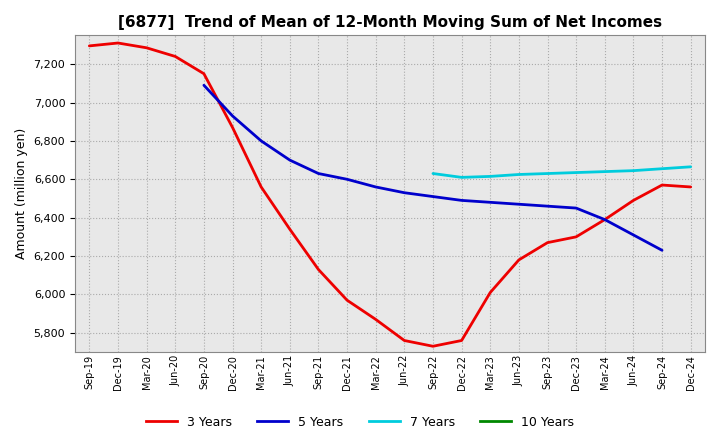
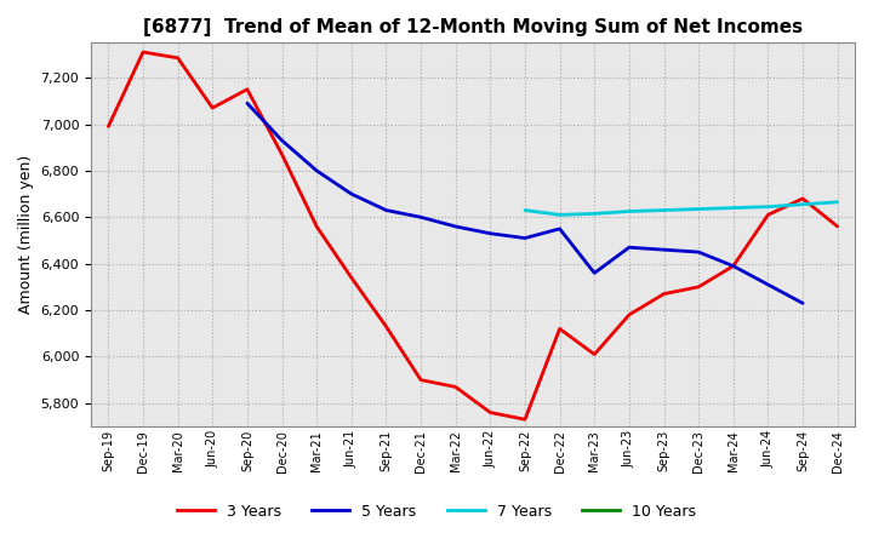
3 Years/Sep-19: 7,300 -> 6,990
3 Years/Jun-20: 7,240 -> 7,070
3 Years/Dec-21: 5,970 -> 5,900
3 Years/Dec-22: 5,760 -> 6,120
5 Years/Dec-22: 6,490 -> 6,550
5 Years/Mar-23: 6,480 -> 6,360
3 Years/Jun-24: 6,490 -> 6,610
3 Years/Sep-24: 6,570 -> 6,680
